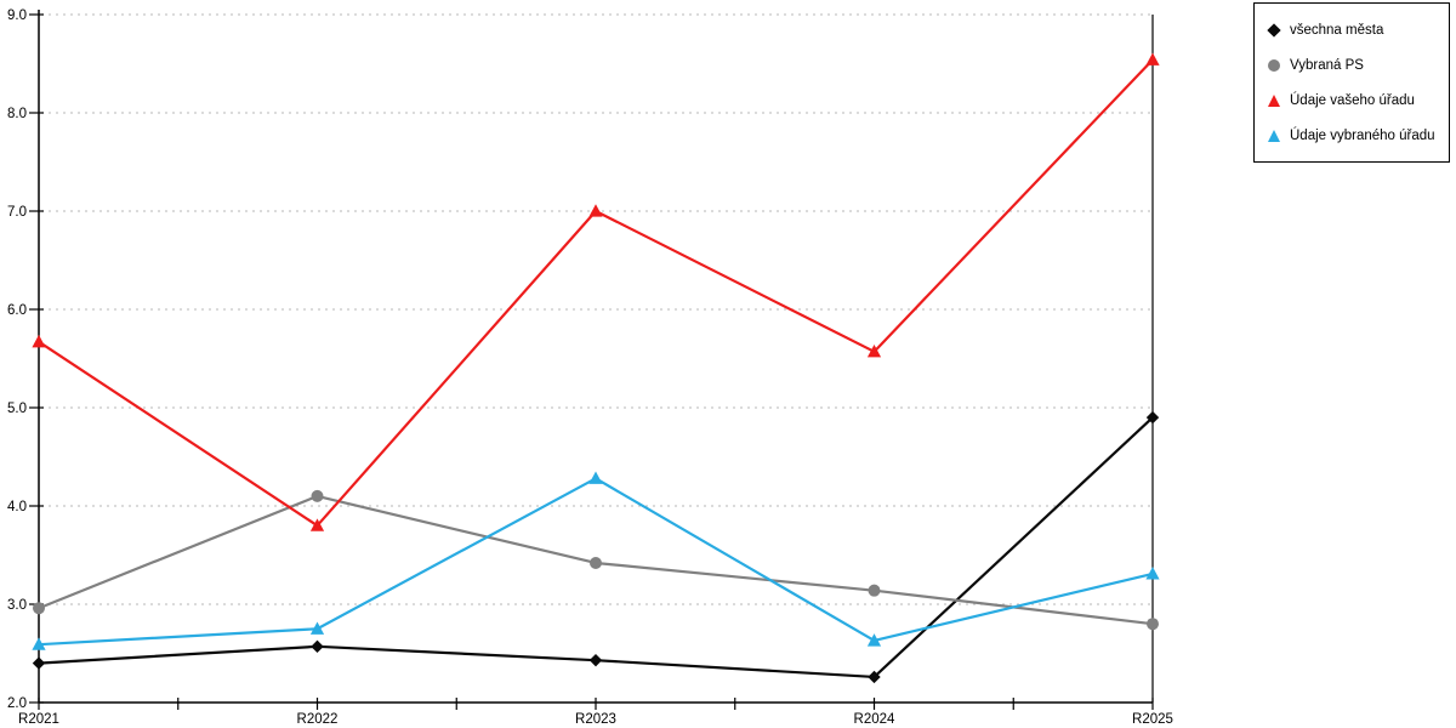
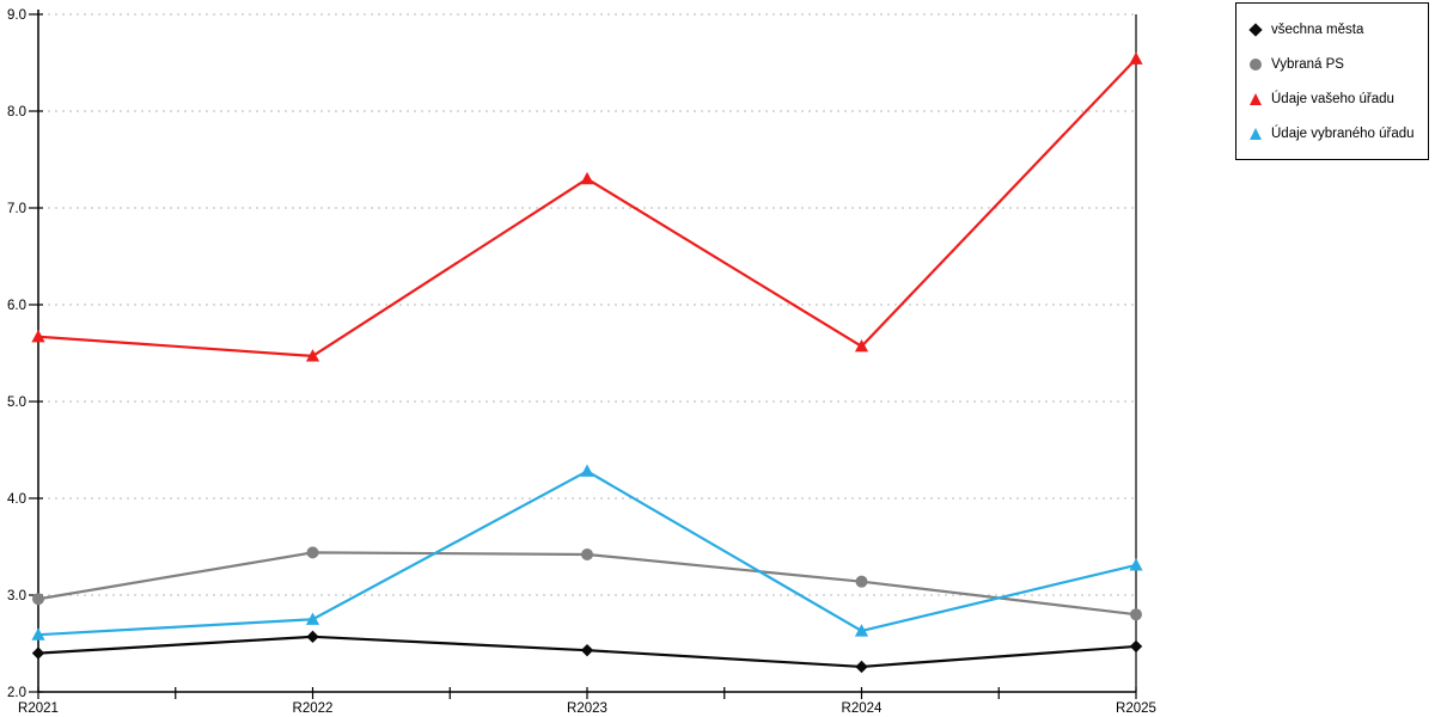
Vybraná PS/R2022: 4.1 -> 3.4
Údaje vašeho úřadu/R2022: 3.8 -> 5.5
Údaje vašeho úřadu/R2023: 7.0 -> 7.3
všechna města/R2025: 4.9 -> 2.5
